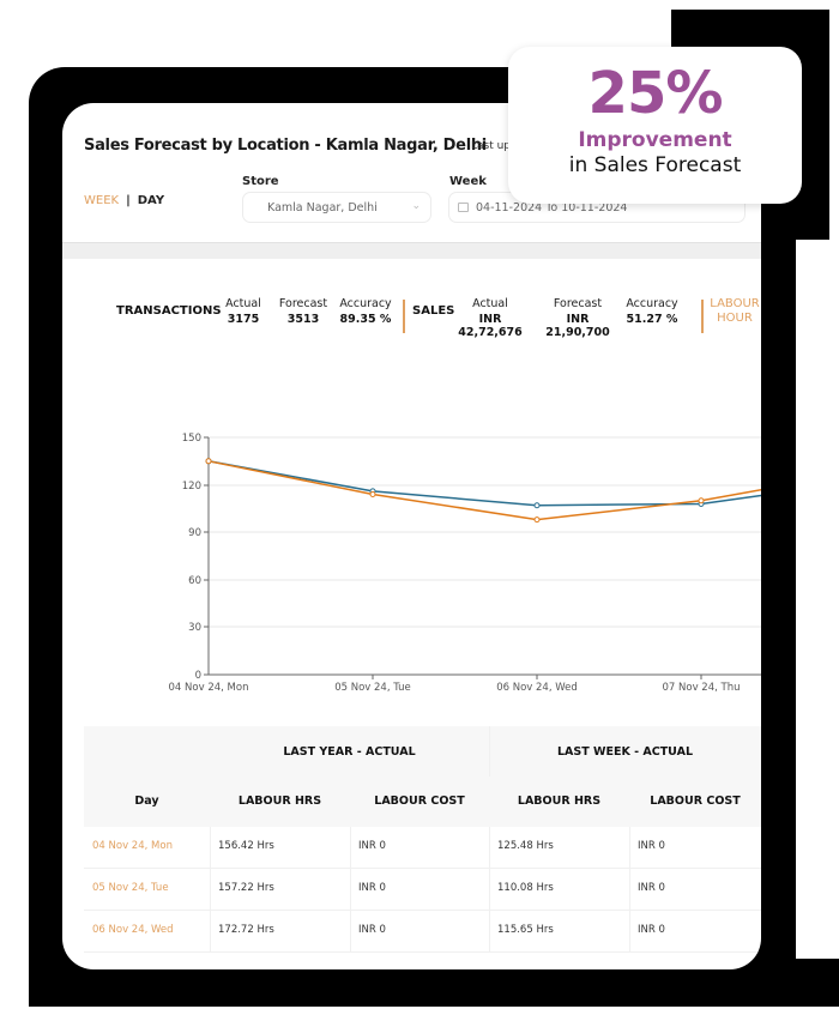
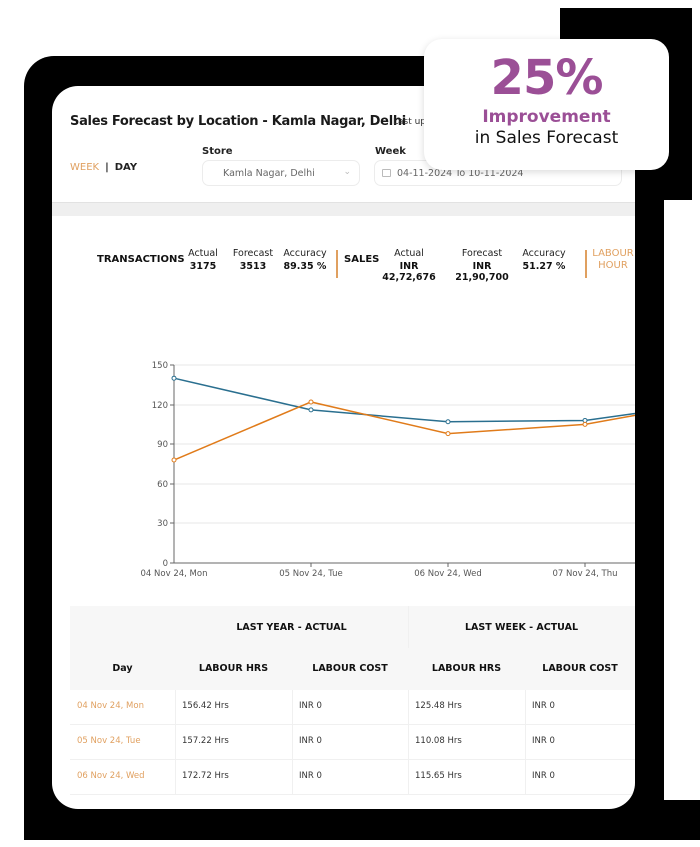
Actual/04 Nov 24, Mon: 135 -> 140
Forecast/04 Nov 24, Mon: 135 -> 78
Forecast/05 Nov 24, Tue: 114 -> 122
Forecast/07 Nov 24, Thu: 110 -> 105
